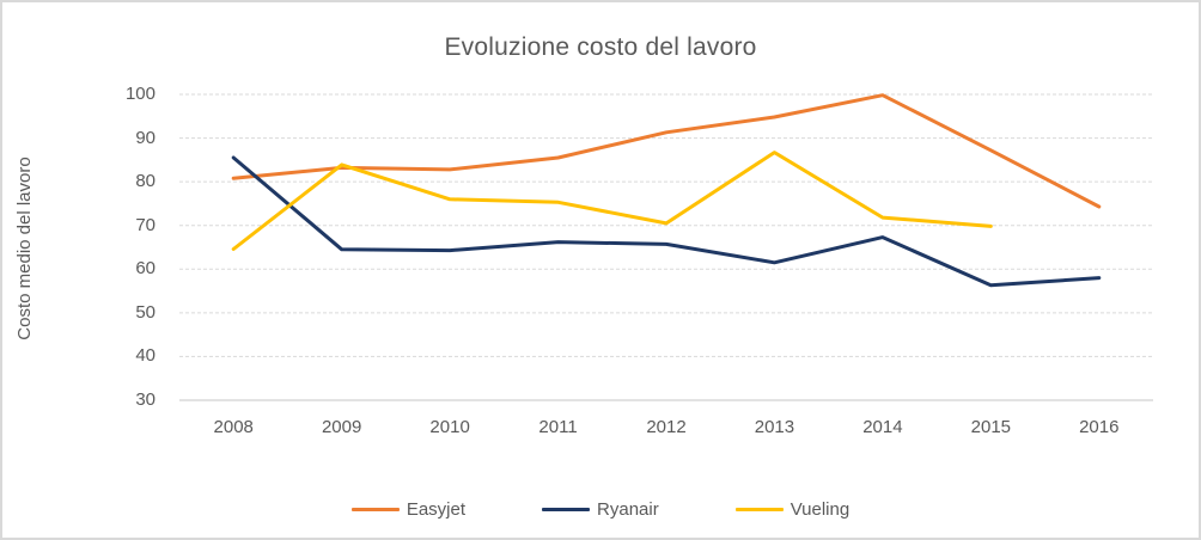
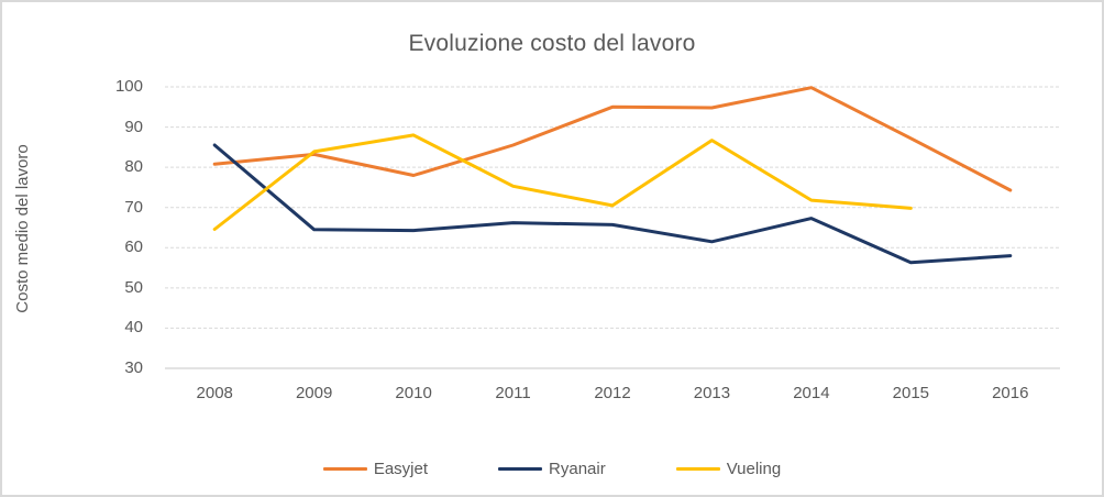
Easyjet/2010: 83 -> 78
Vueling/2010: 76 -> 88
Easyjet/2012: 91 -> 95
